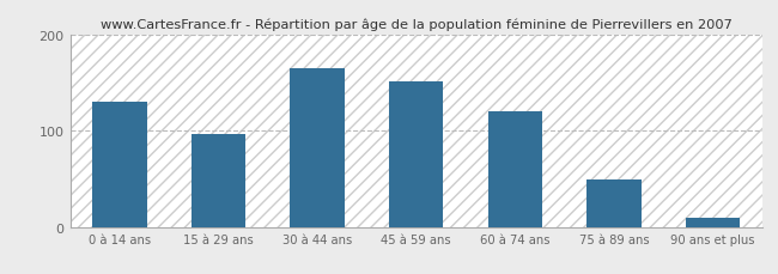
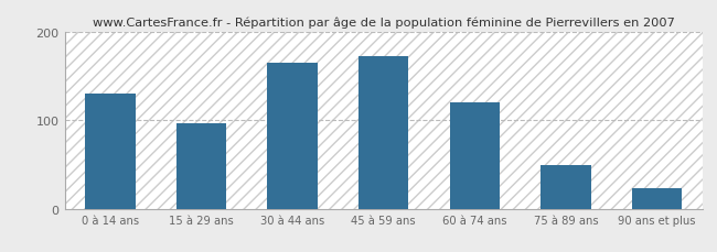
45 à 59 ans: 152 -> 172
90 ans et plus: 10 -> 24
